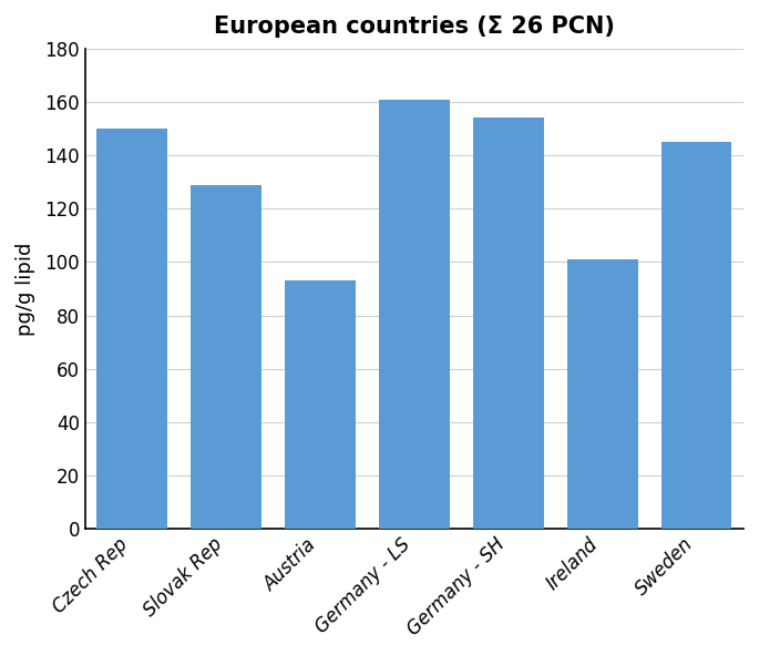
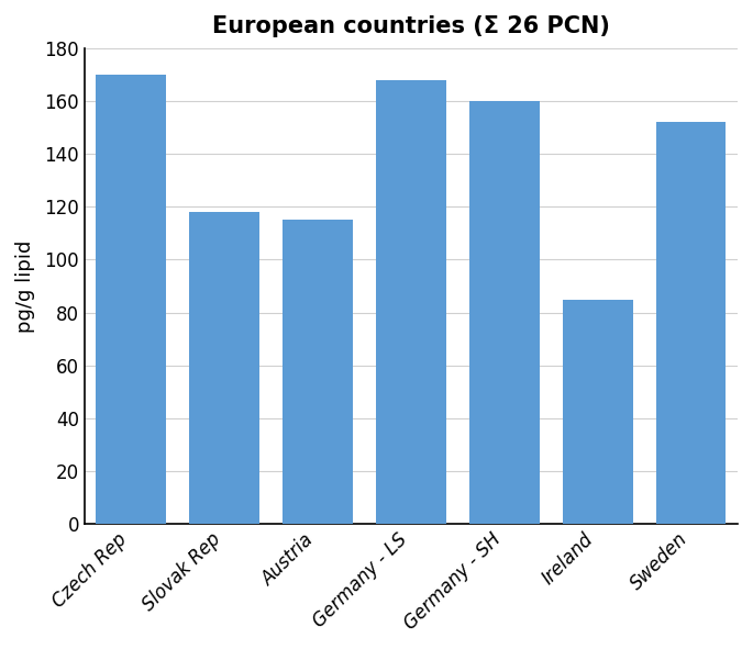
Czech Rep: 150 -> 170
Slovak Rep: 129 -> 118
Austria: 93 -> 115
Germany - LS: 161 -> 168
Germany - SH: 154 -> 160
Ireland: 101 -> 85
Sweden: 145 -> 152
